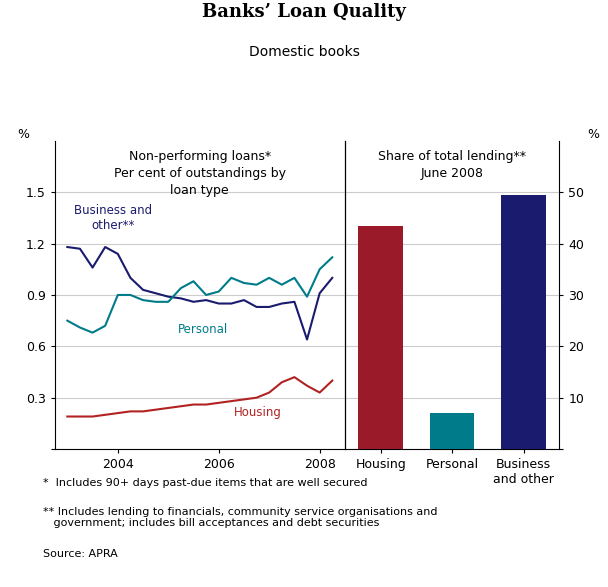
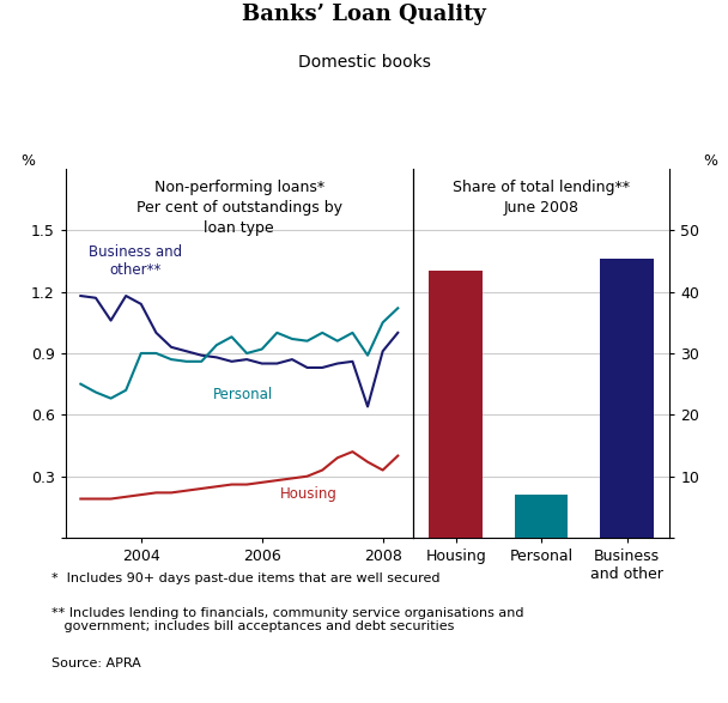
Business and other: 49.5 -> 45.4
